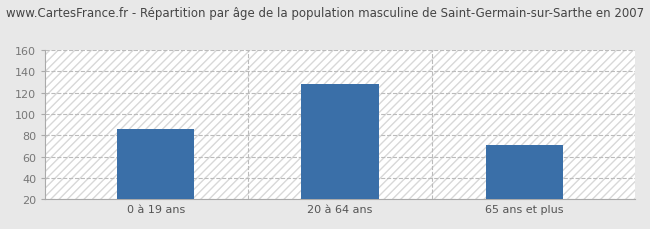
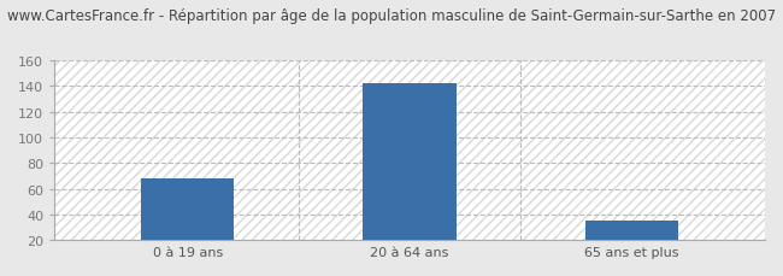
0 à 19 ans: 86 -> 68
20 à 64 ans: 128 -> 142
65 ans et plus: 71 -> 35
